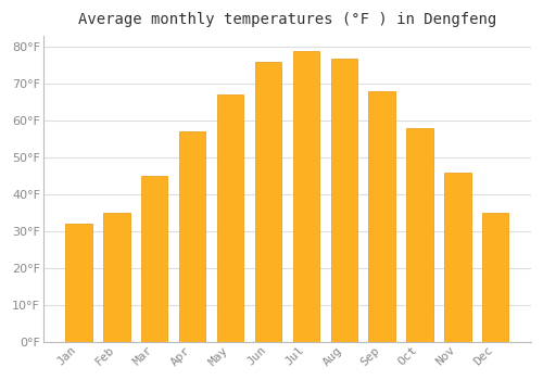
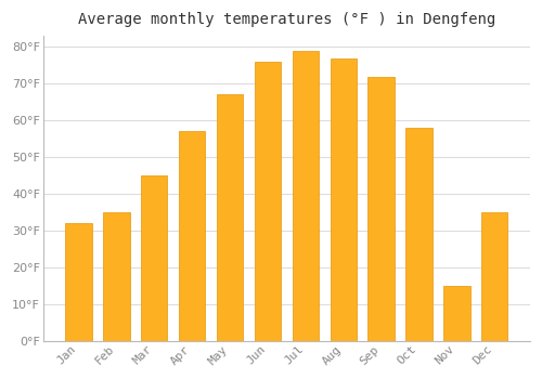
Sep: 68°F -> 72°F
Nov: 46°F -> 15°F
